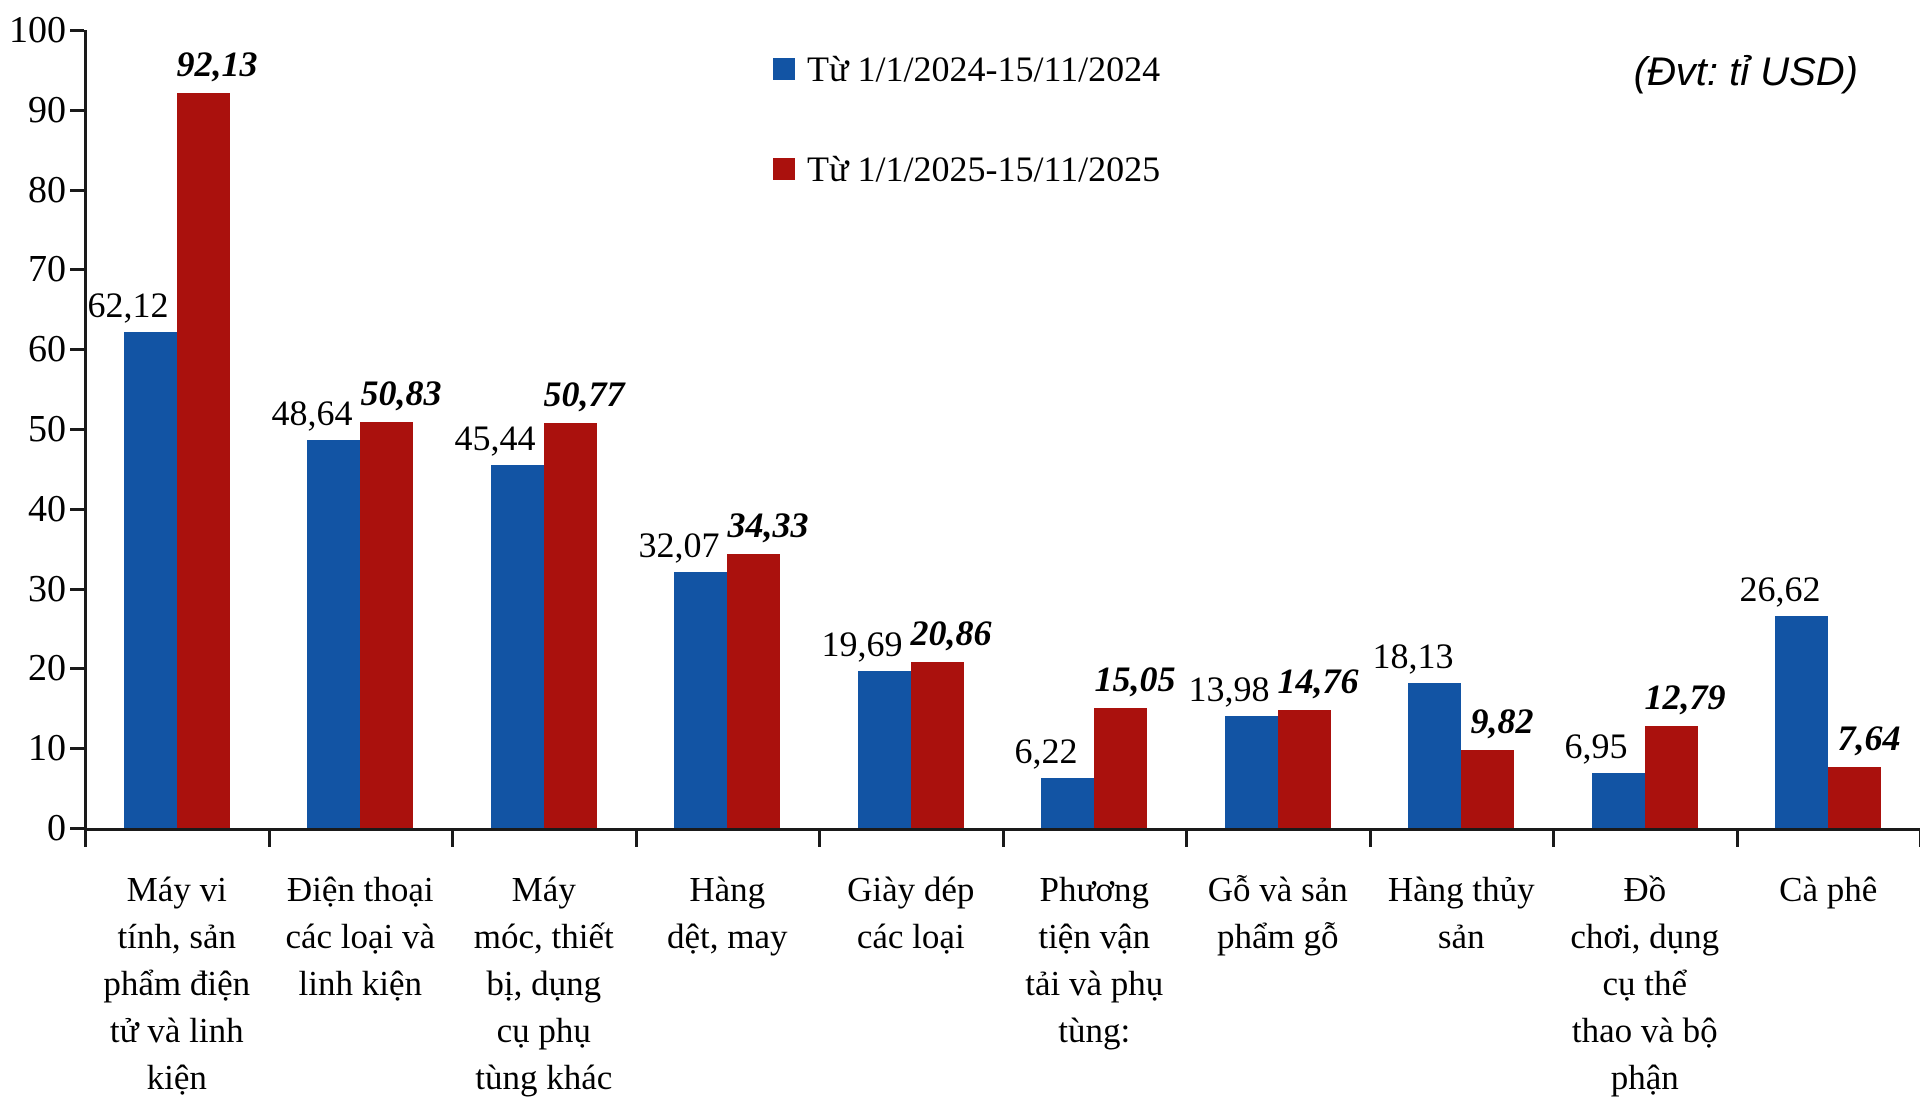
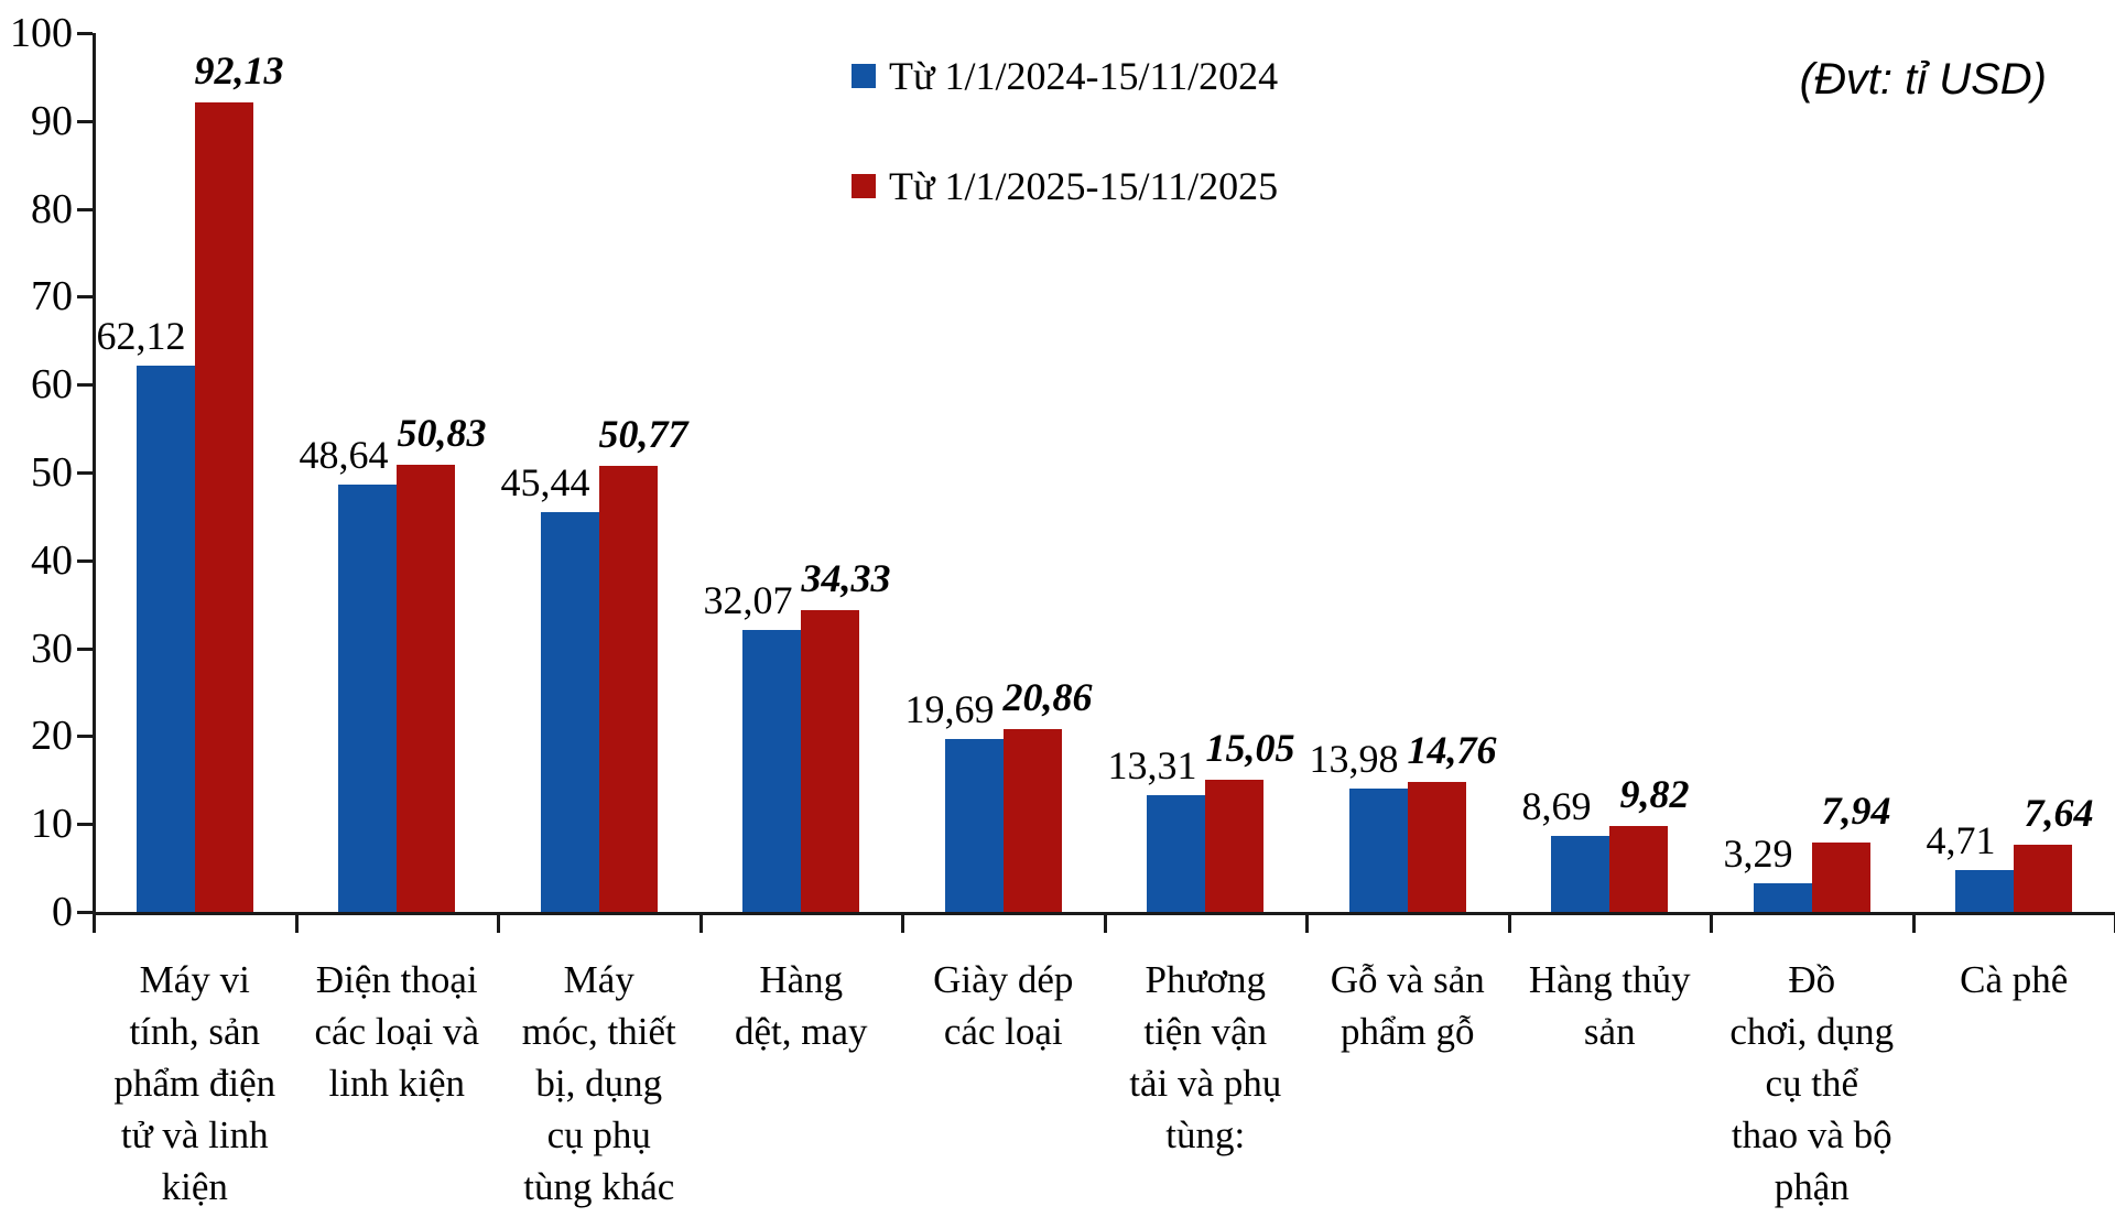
Từ 1/1/2024-15/11/2024/Phương tiện vận tải và phụ tùng:: 6,22 -> 13,31
Từ 1/1/2024-15/11/2024/Hàng thủy sản: 18,13 -> 8,69
Từ 1/1/2024-15/11/2024/Đồ chơi, dụng cụ thể thao và bộ phận: 6,95 -> 3,29
Từ 1/1/2025-15/11/2025/Đồ chơi, dụng cụ thể thao và bộ phận: 12,79 -> 7,94
Từ 1/1/2024-15/11/2024/Cà phê: 26,62 -> 4,71
